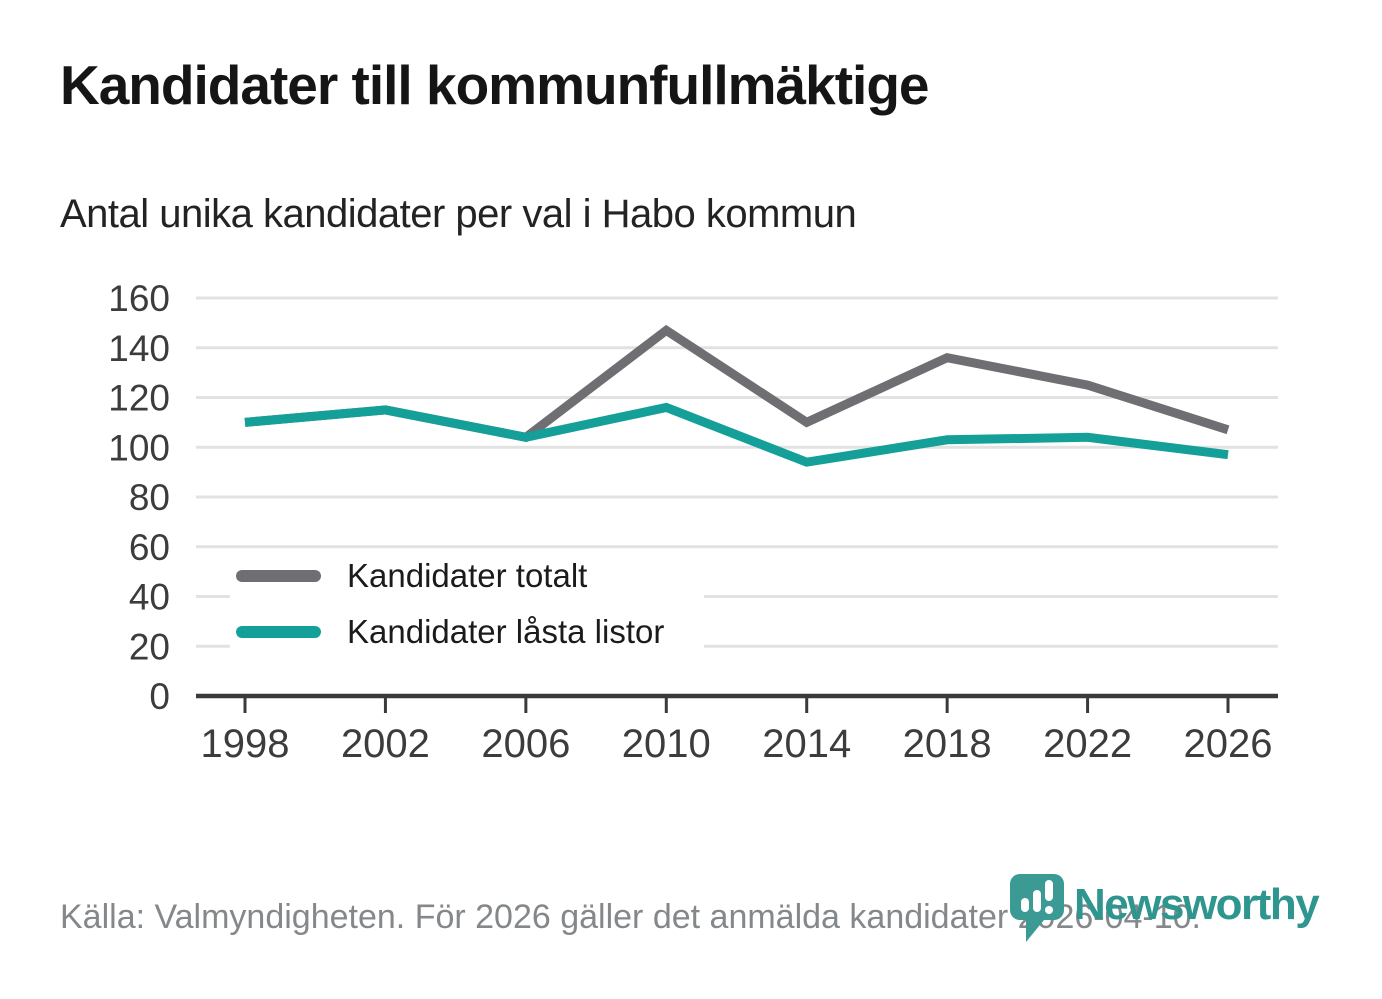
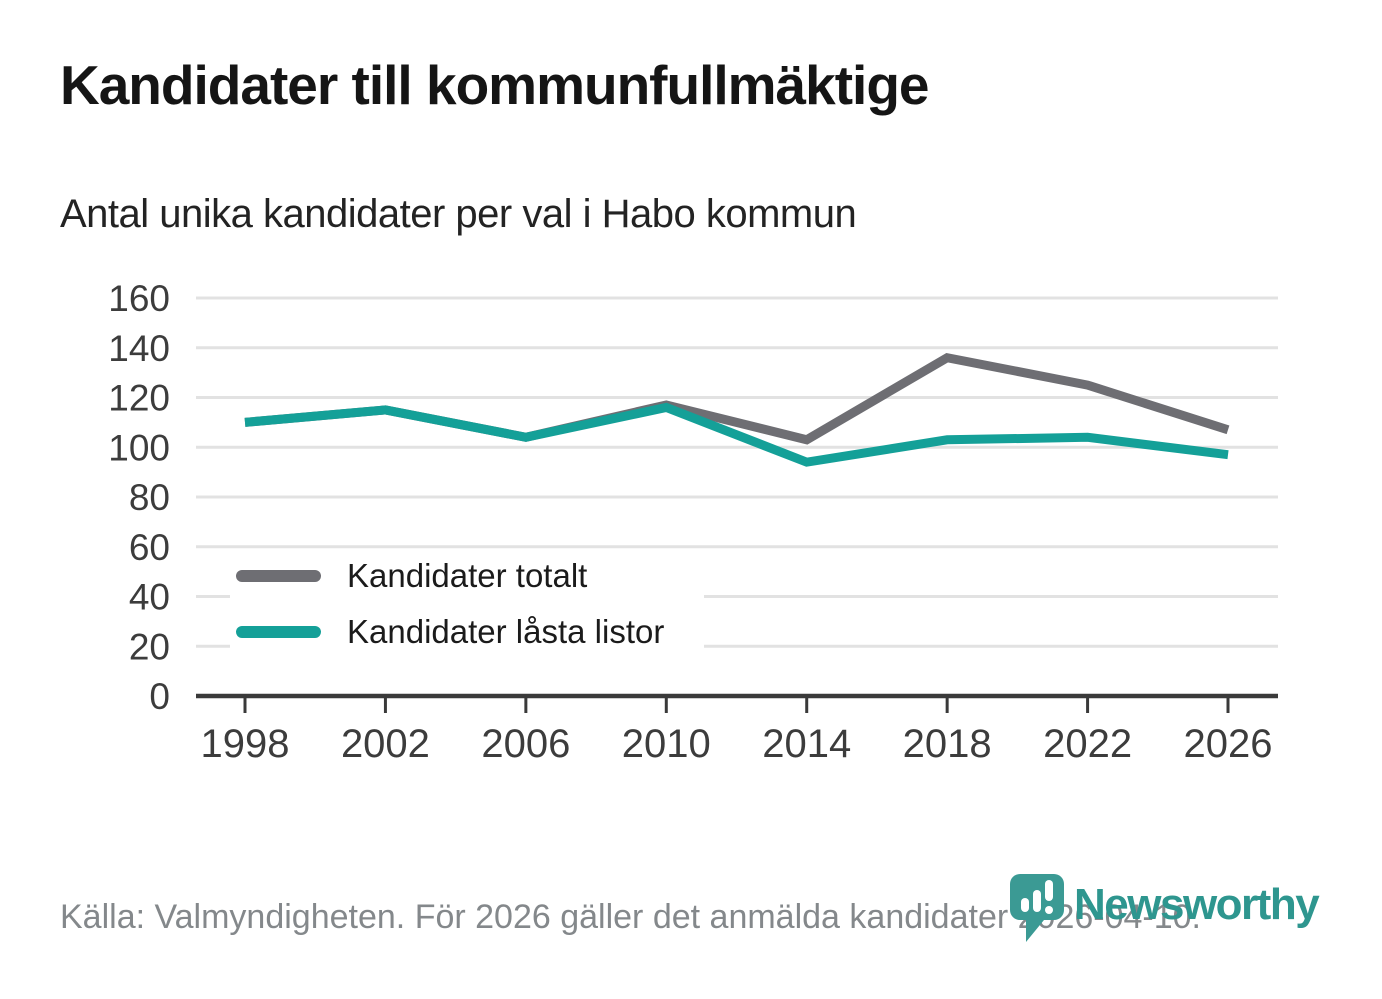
Kandidater totalt/2010: 147 -> 117
Kandidater totalt/2014: 110 -> 103
